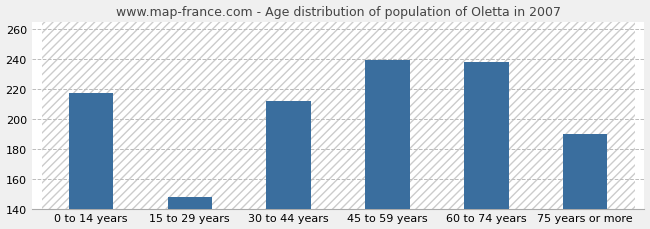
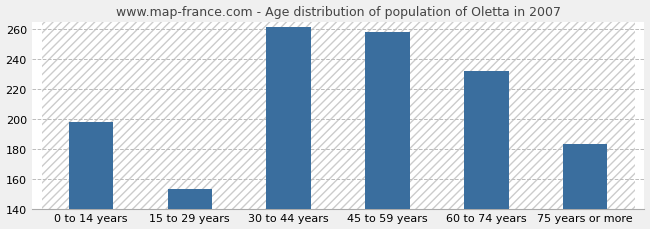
0 to 14 years: 217 -> 198
15 to 29 years: 148 -> 153
30 to 44 years: 212 -> 261
45 to 59 years: 239 -> 258
60 to 74 years: 238 -> 232
75 years or more: 190 -> 183
